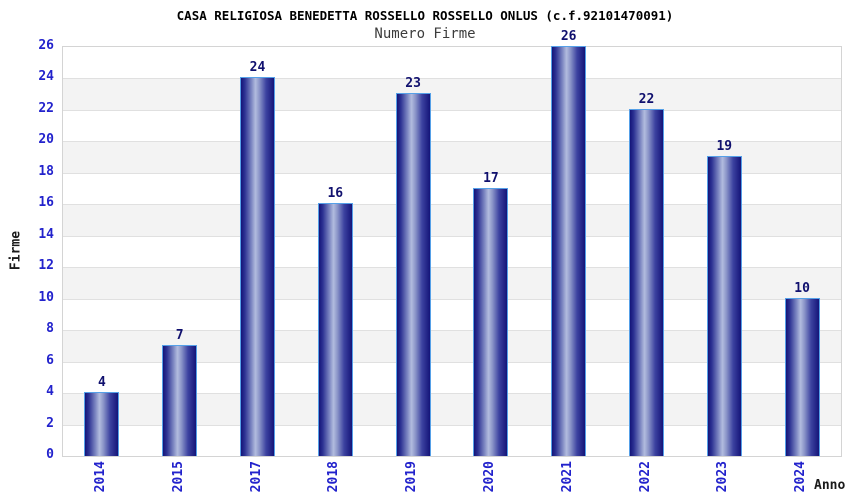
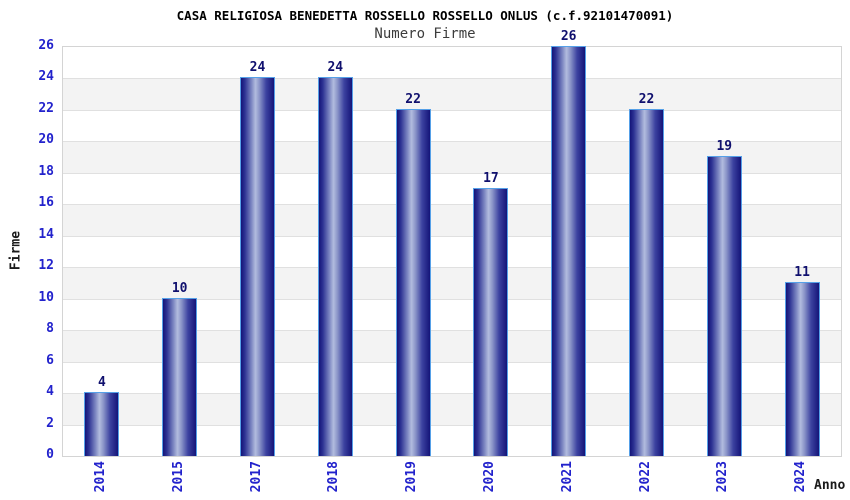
2015: 7 -> 10
2018: 16 -> 24
2019: 23 -> 22
2024: 10 -> 11
